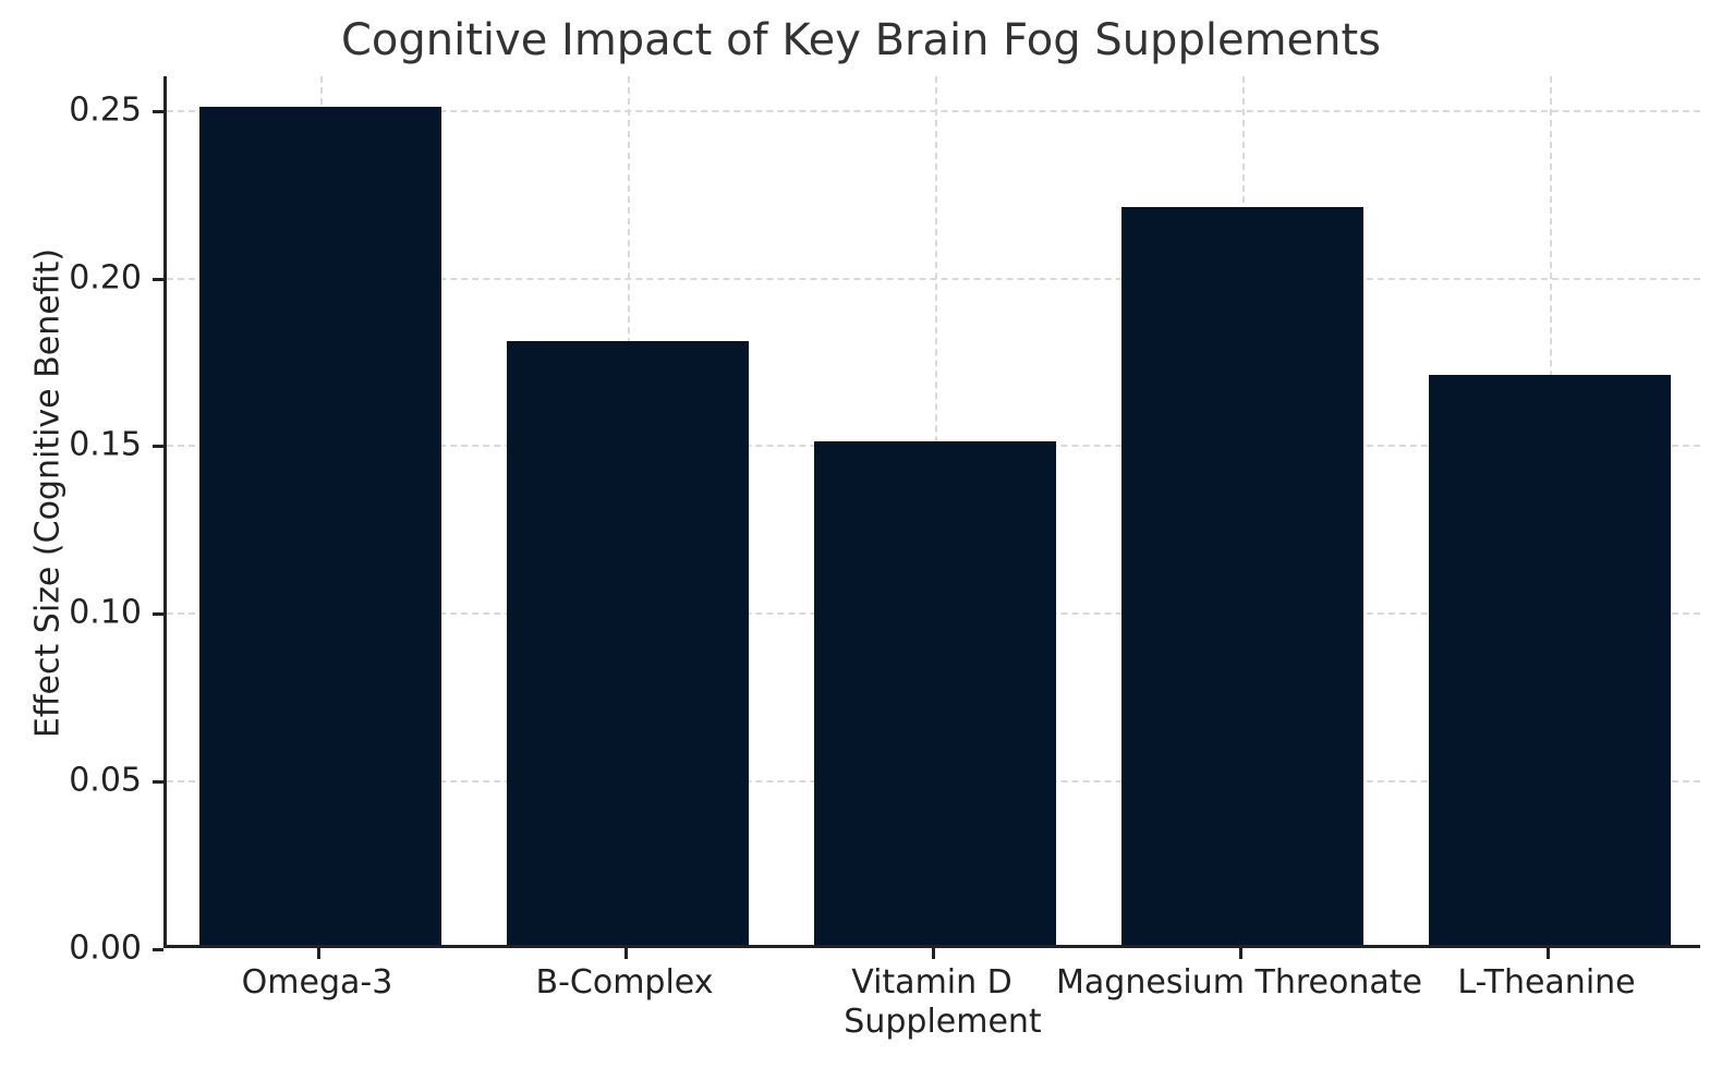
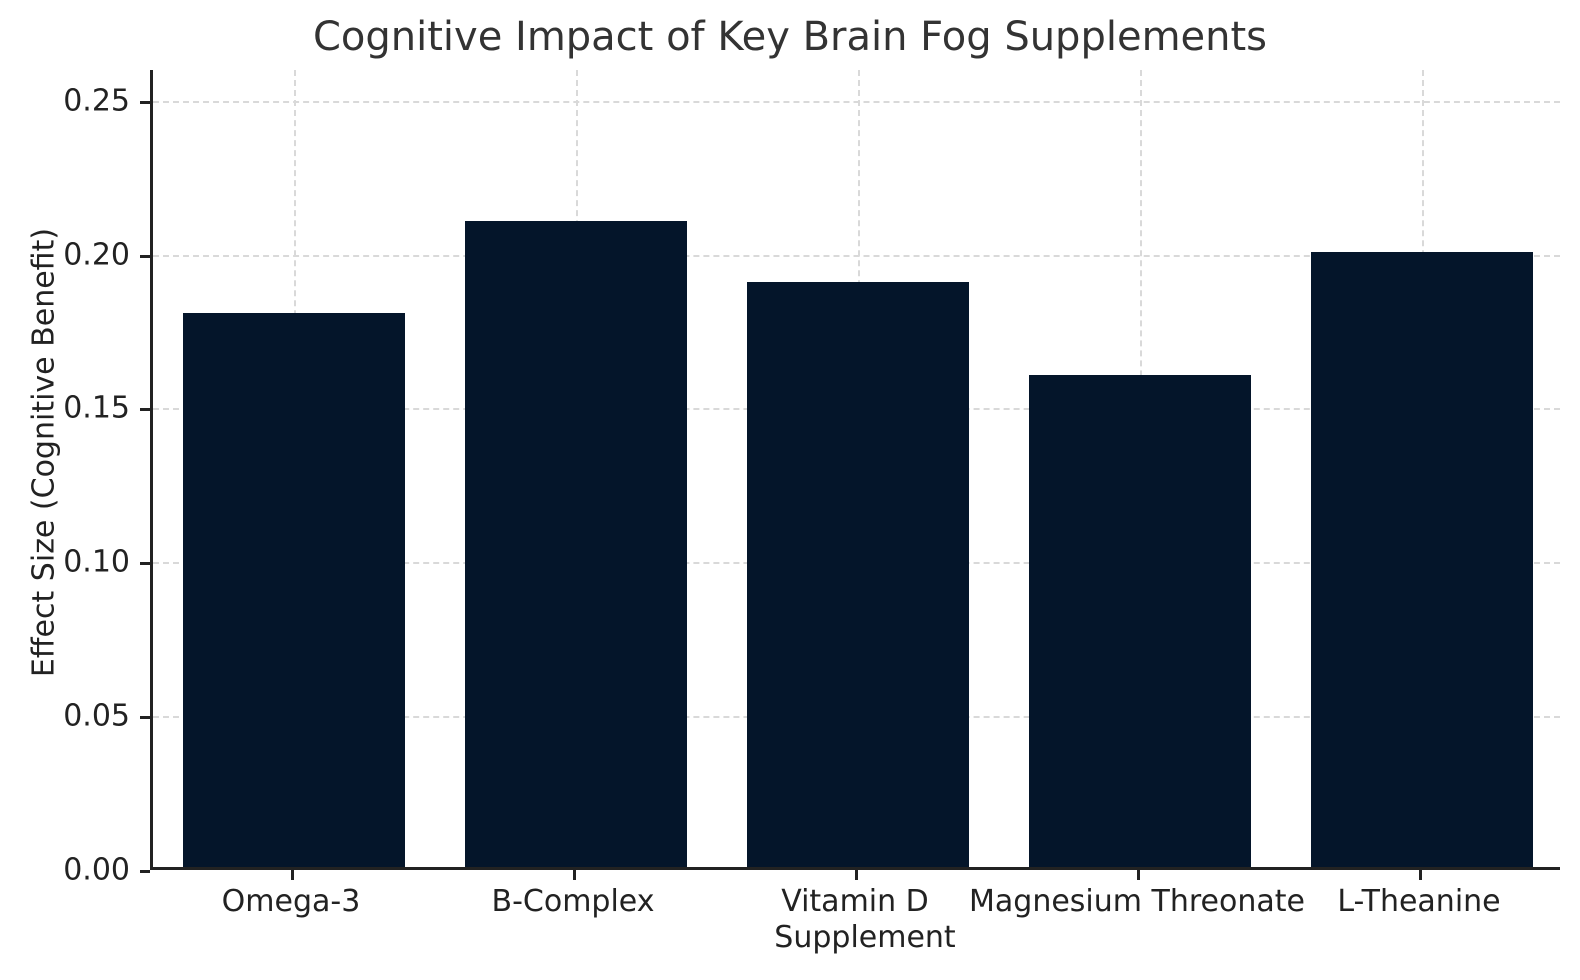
Omega-3: 0.25 -> 0.18
B-Complex: 0.18 -> 0.21
Vitamin D: 0.15 -> 0.19
Magnesium Threonate: 0.22 -> 0.16
L-Theanine: 0.17 -> 0.20
